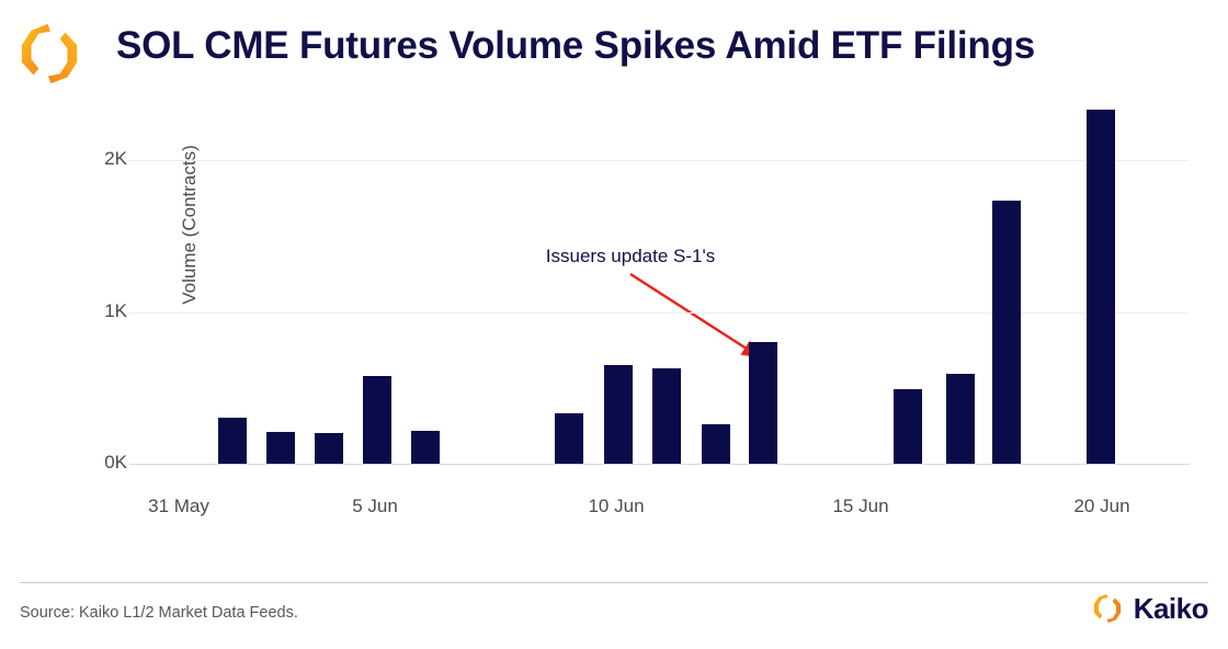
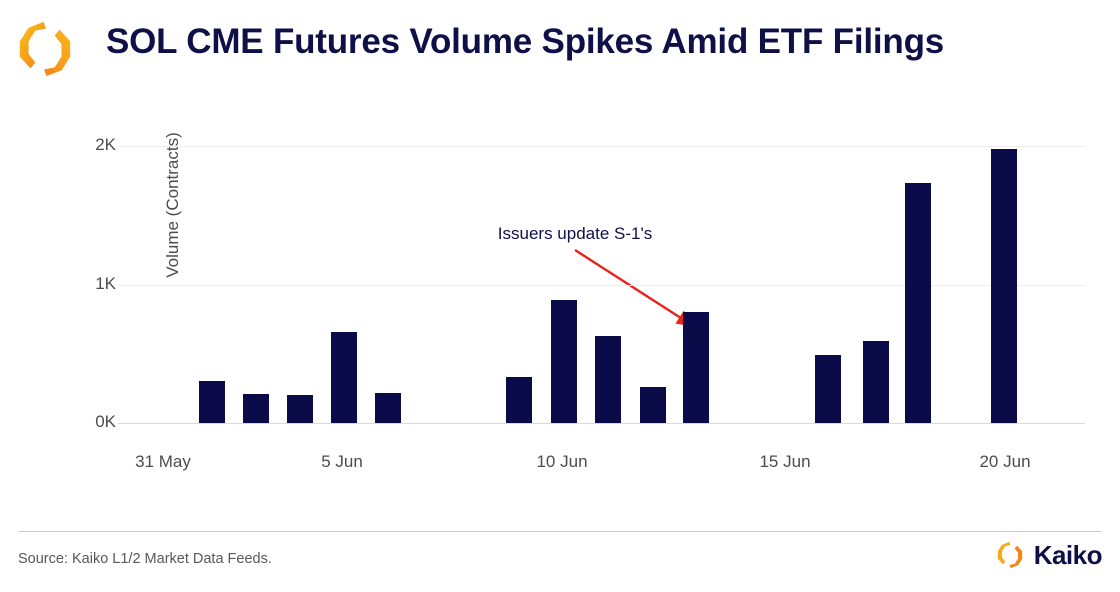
5 Jun: 0.58K -> 0.66K
10 Jun: 0.65K -> 0.89K
20 Jun: 2.33K -> 1.98K
